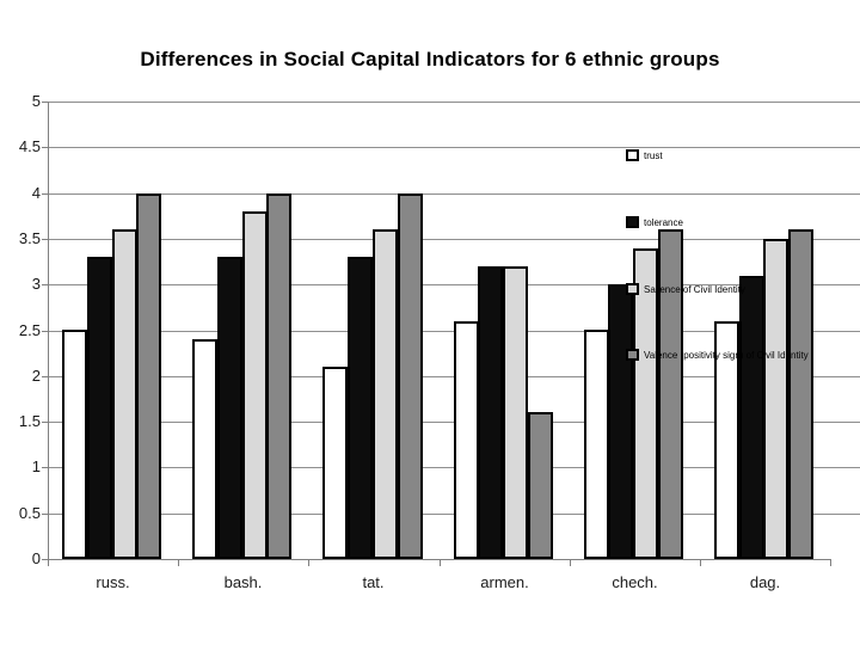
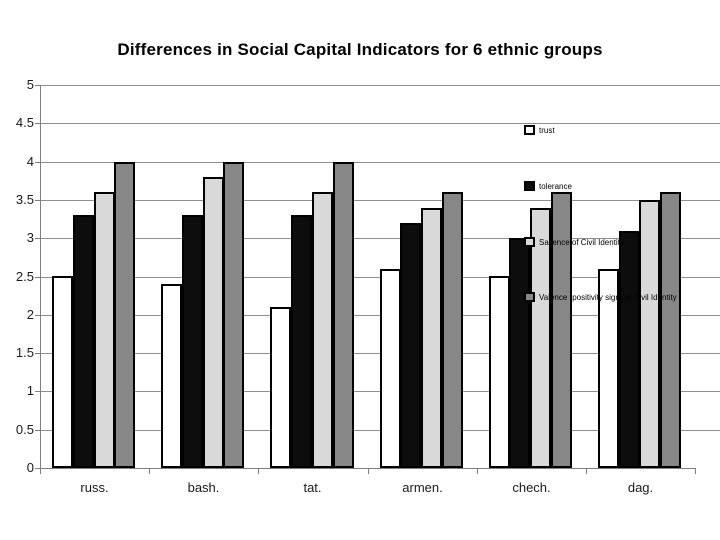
Salience of Civil Identity/armen.: 3.2 -> 3.4
Valence (positivity sign) of Civil Identity/armen.: 1.6 -> 3.6
